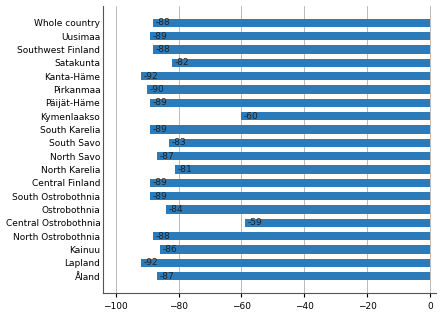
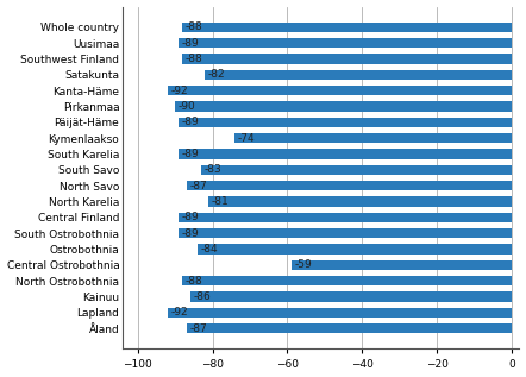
Kymenlaakso: -60 -> -74
